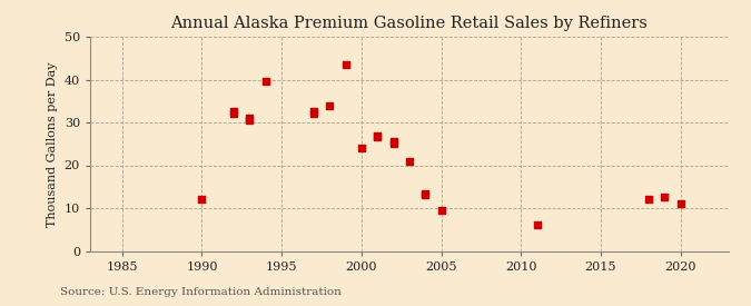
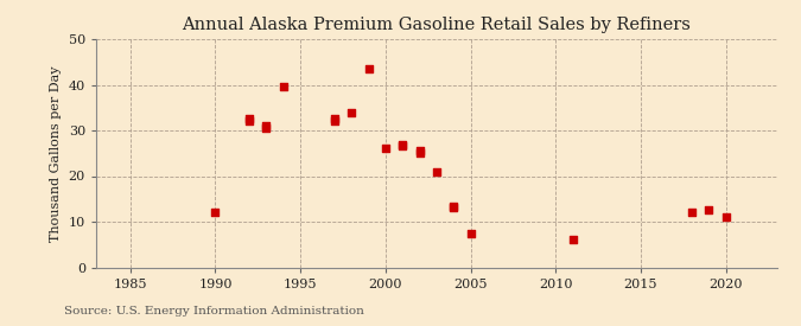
2000: 24.0 -> 26.0
2005: 9.5 -> 7.5
